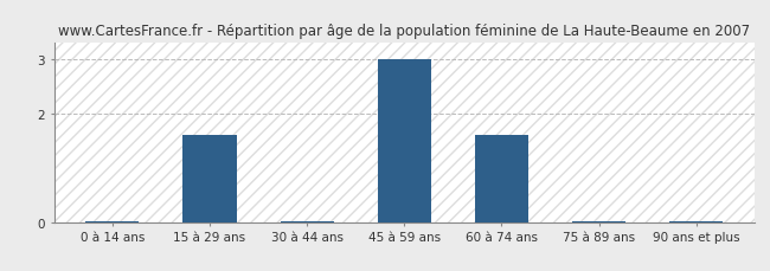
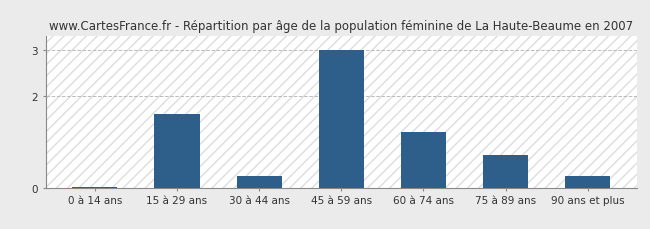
30 à 44 ans: 0.02 -> 0.25
60 à 74 ans: 1.60 -> 1.20
75 à 89 ans: 0.02 -> 0.70
90 ans et plus: 0.02 -> 0.25
